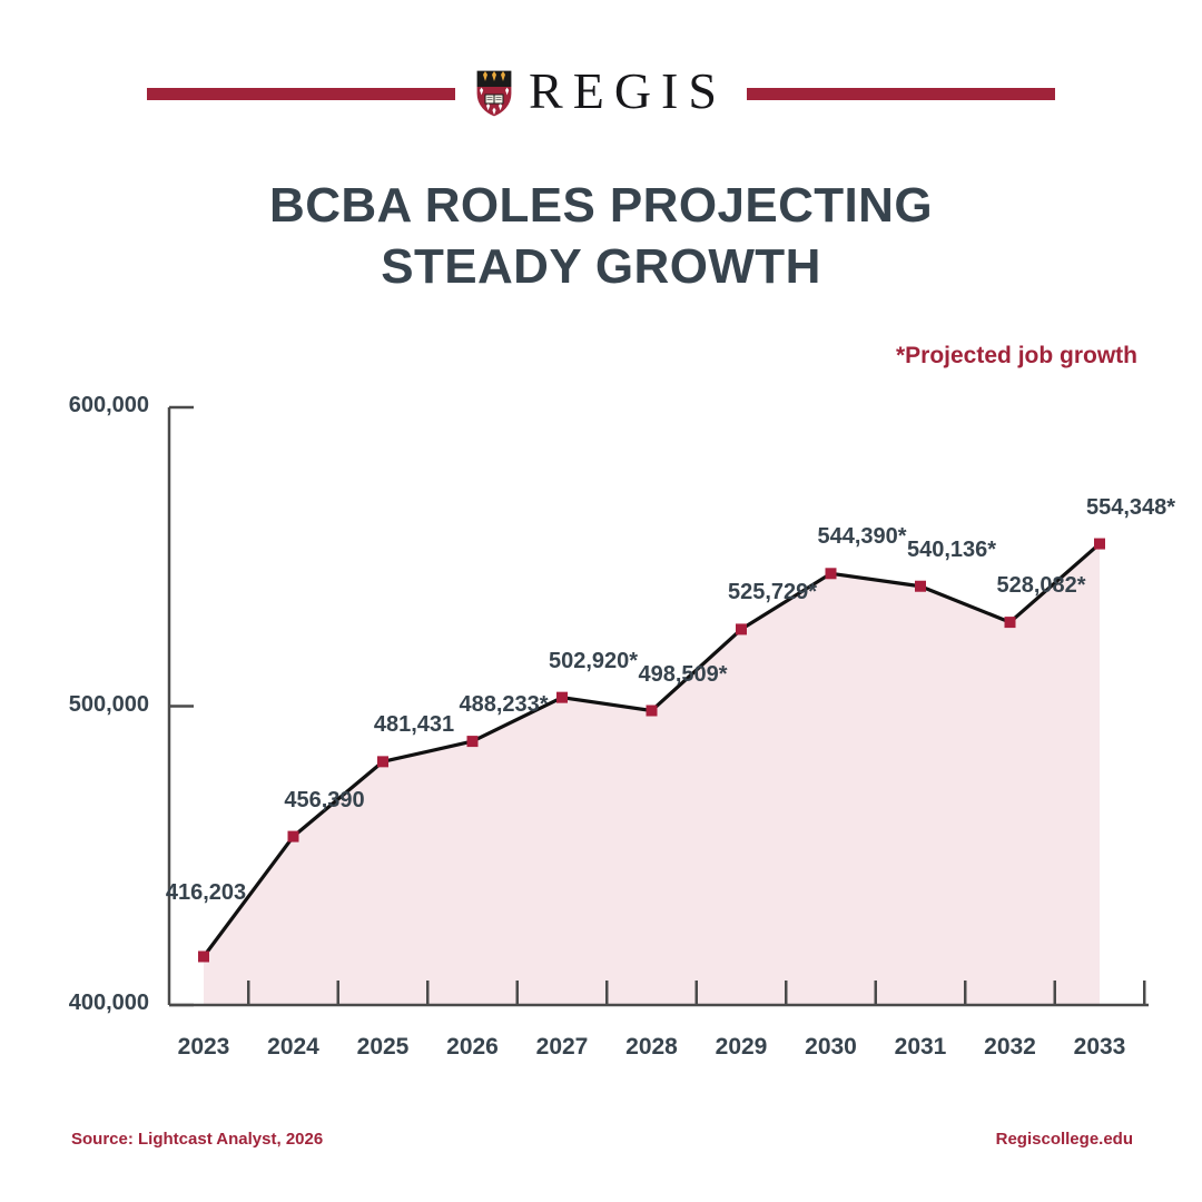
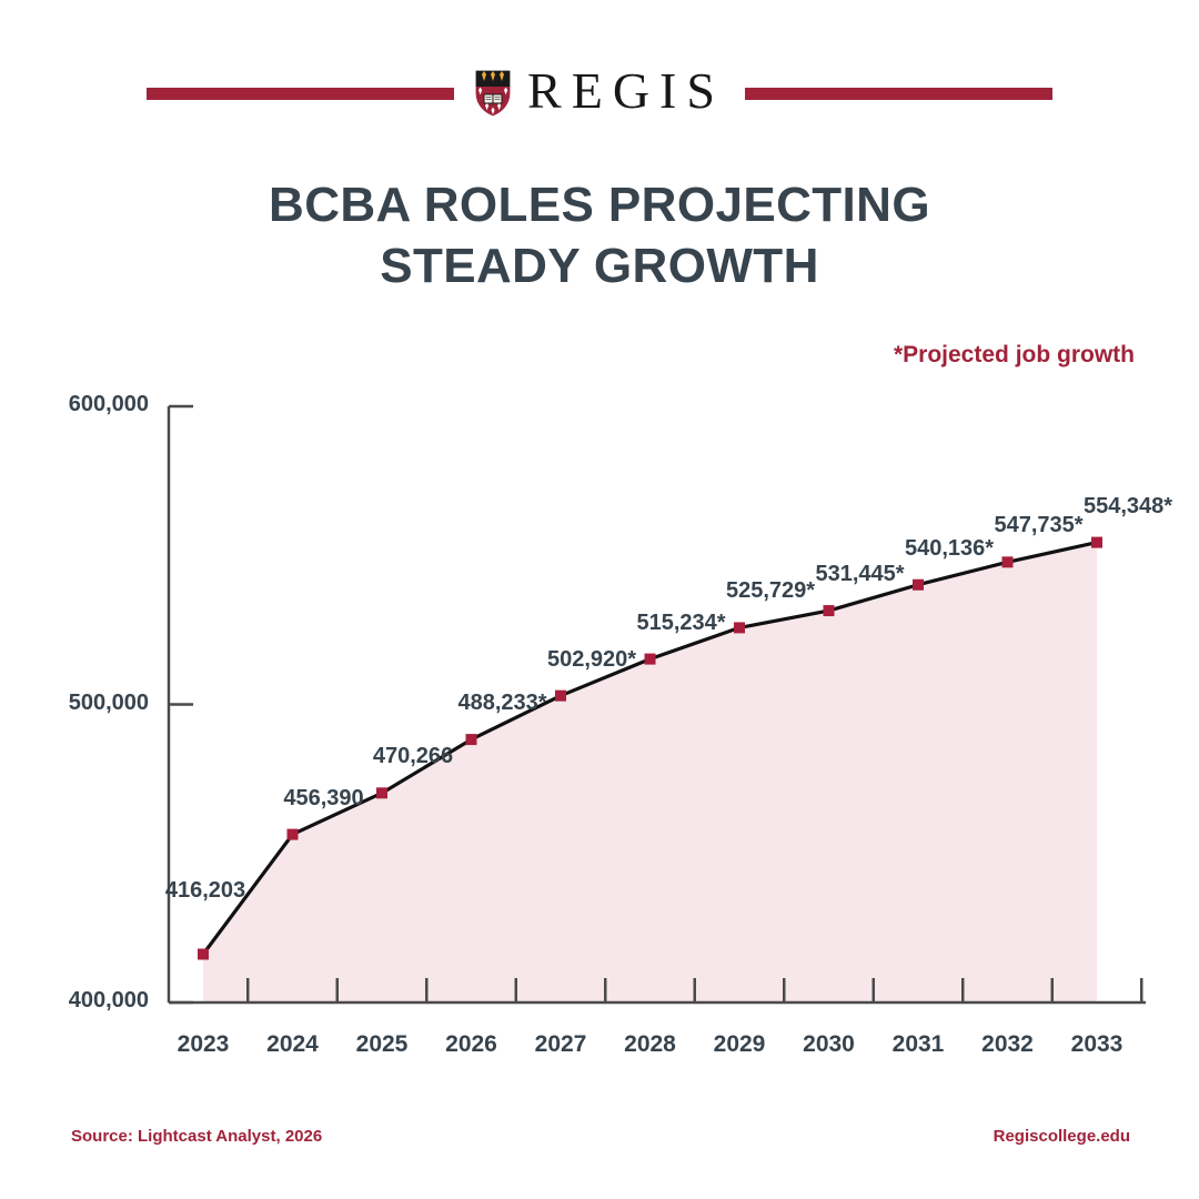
2025: 481,431 -> 470,266
2028: 498,509 -> 515,234
2030: 544,390 -> 531,445
2032: 528,082 -> 547,735
